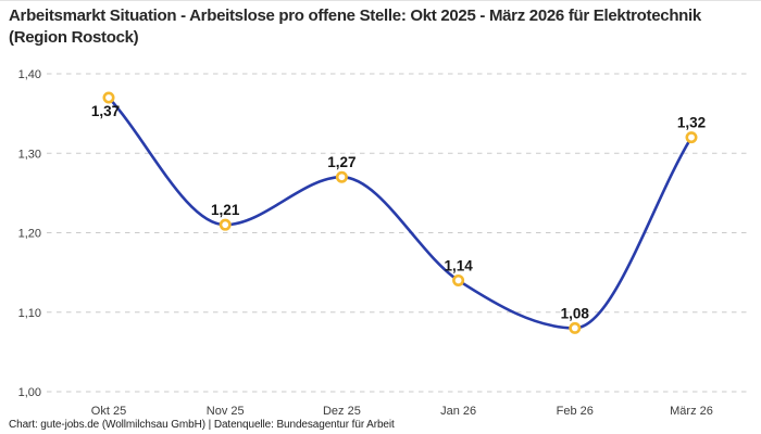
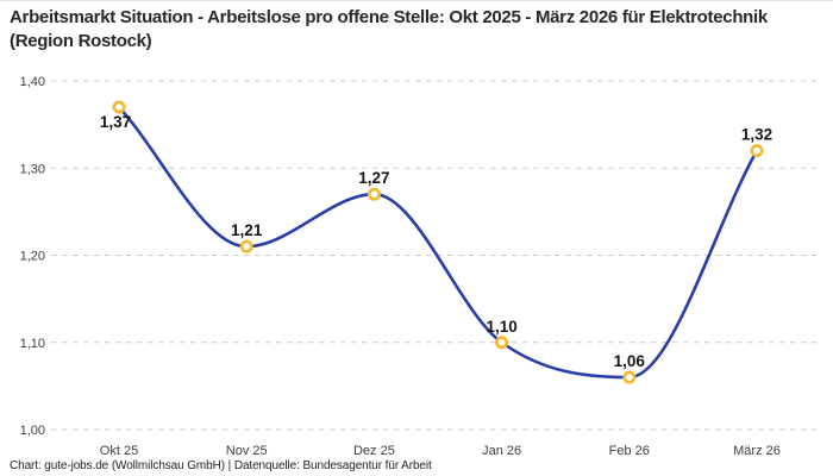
Jan 26: 1,14 -> 1,10
Feb 26: 1,08 -> 1,06
